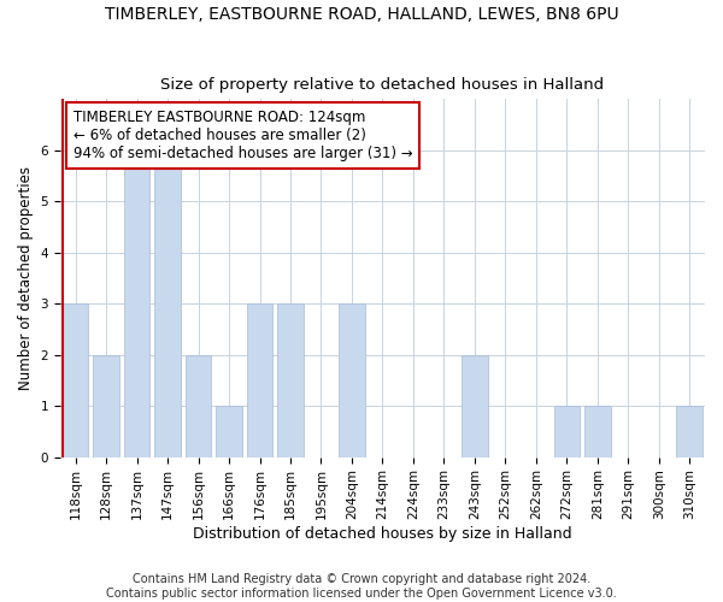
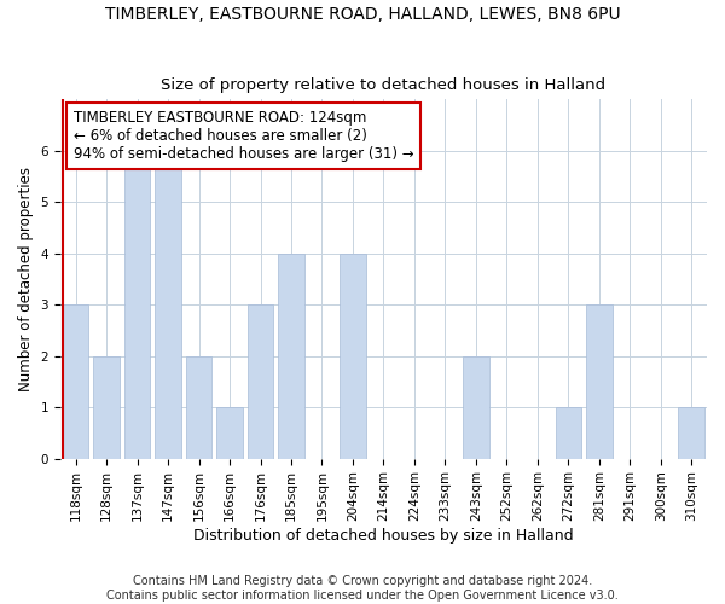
185sqm: 3 -> 4
204sqm: 3 -> 4
281sqm: 1 -> 3
